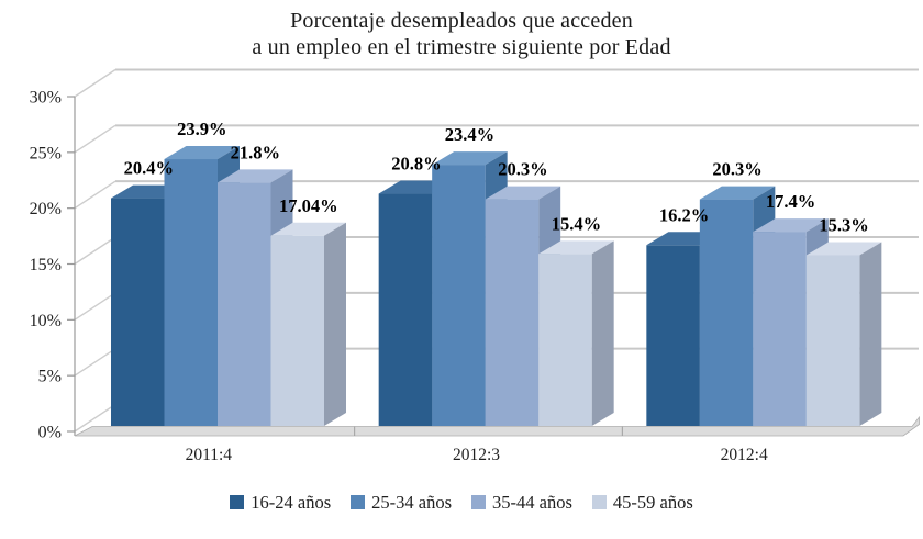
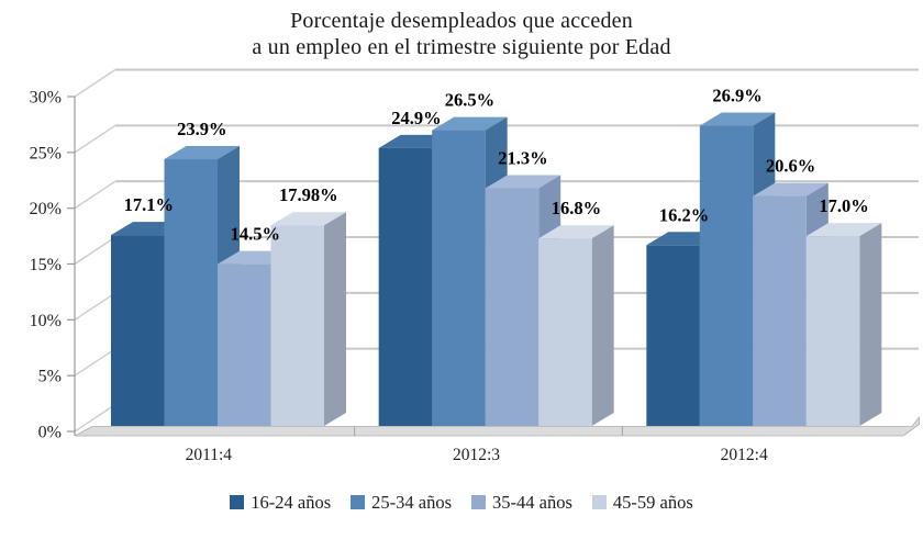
16-24 años/2011:4: 20.4% -> 17.1%
35-44 años/2011:4: 21.8% -> 14.5%
45-59 años/2011:4: 17.04% -> 17.98%
16-24 años/2012:3: 20.8% -> 24.9%
25-34 años/2012:3: 23.4% -> 26.5%
35-44 años/2012:3: 20.3% -> 21.3%
45-59 años/2012:3: 15.4% -> 16.8%
25-34 años/2012:4: 20.3% -> 26.9%
35-44 años/2012:4: 17.4% -> 20.6%
45-59 años/2012:4: 15.3% -> 17.0%
